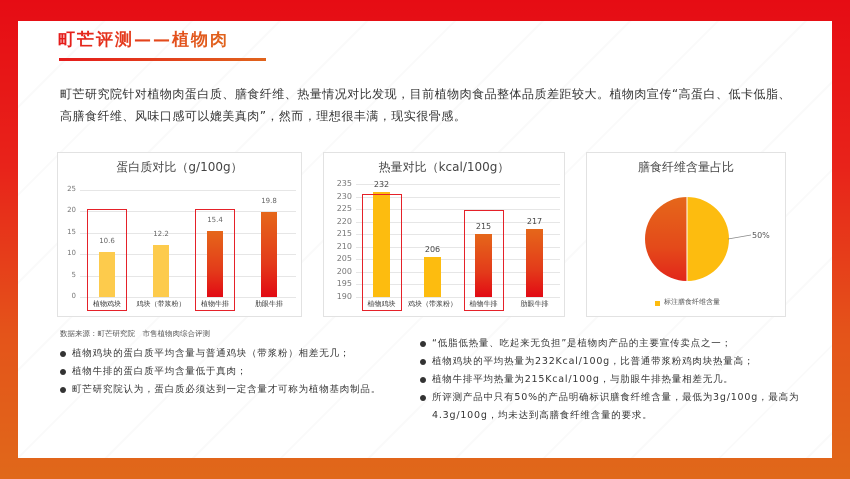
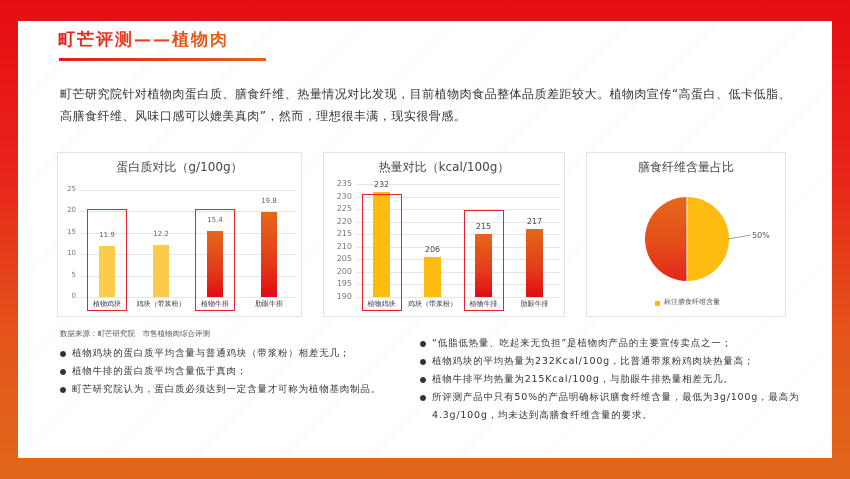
蛋白质对比（g/100g）/植物鸡块: 10.6 -> 11.9
